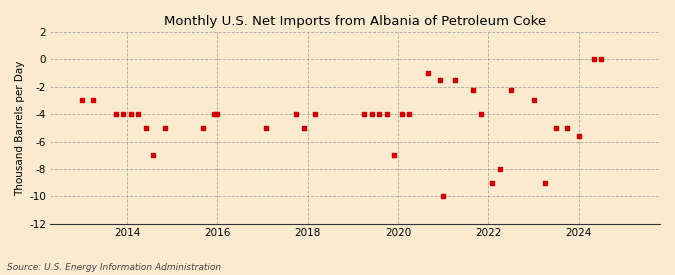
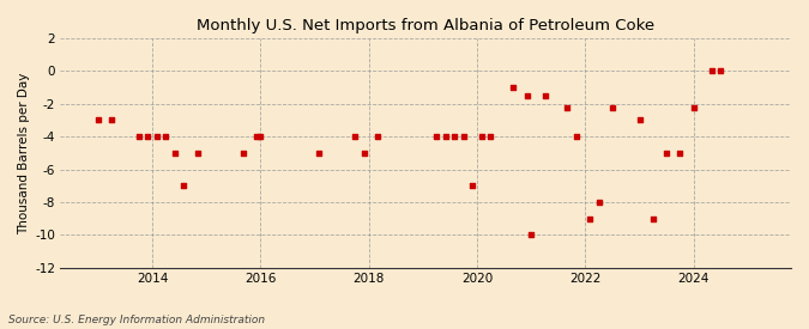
2024: -5.6 -> -2.2
